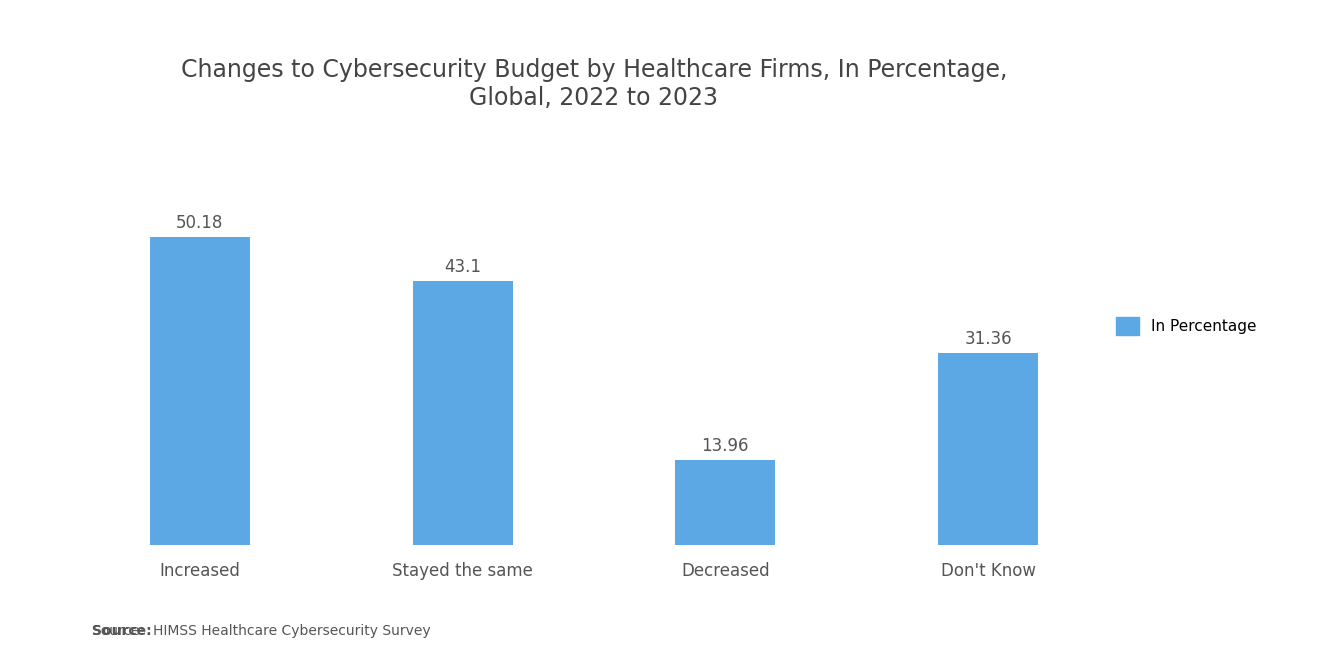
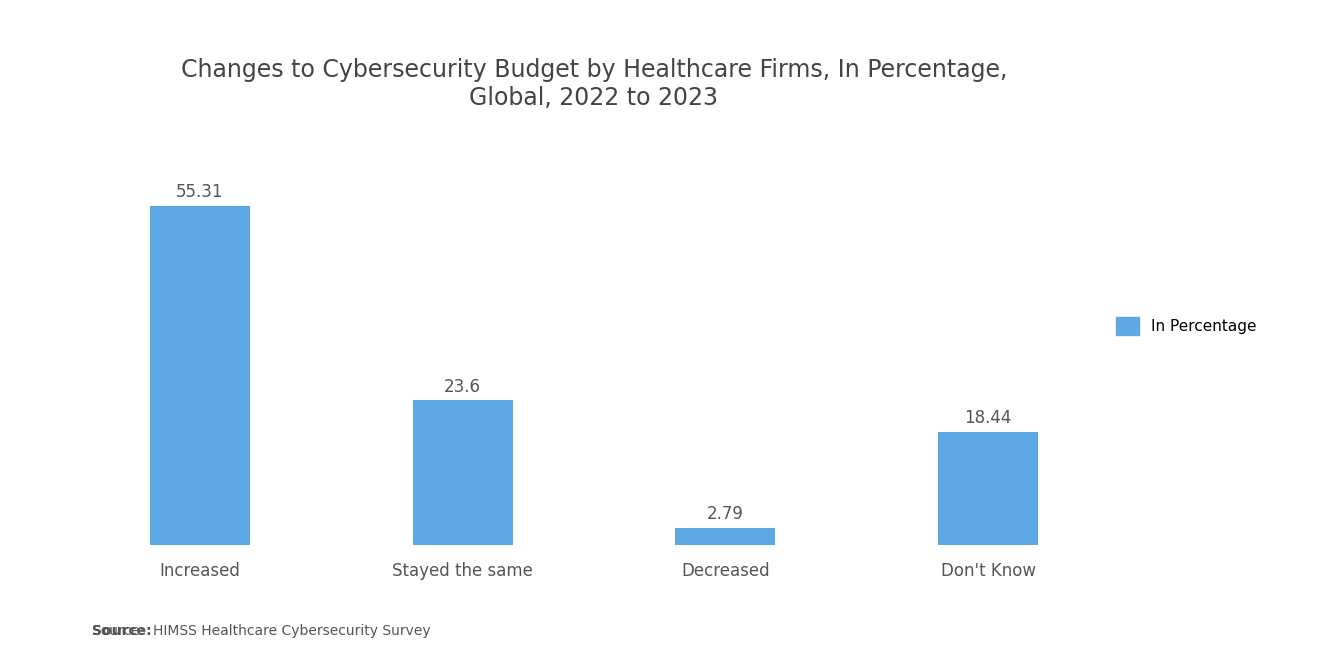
Increased: 50.18 -> 55.31
Stayed the same: 43.1 -> 23.6
Decreased: 13.96 -> 2.79
Don't Know: 31.36 -> 18.44
